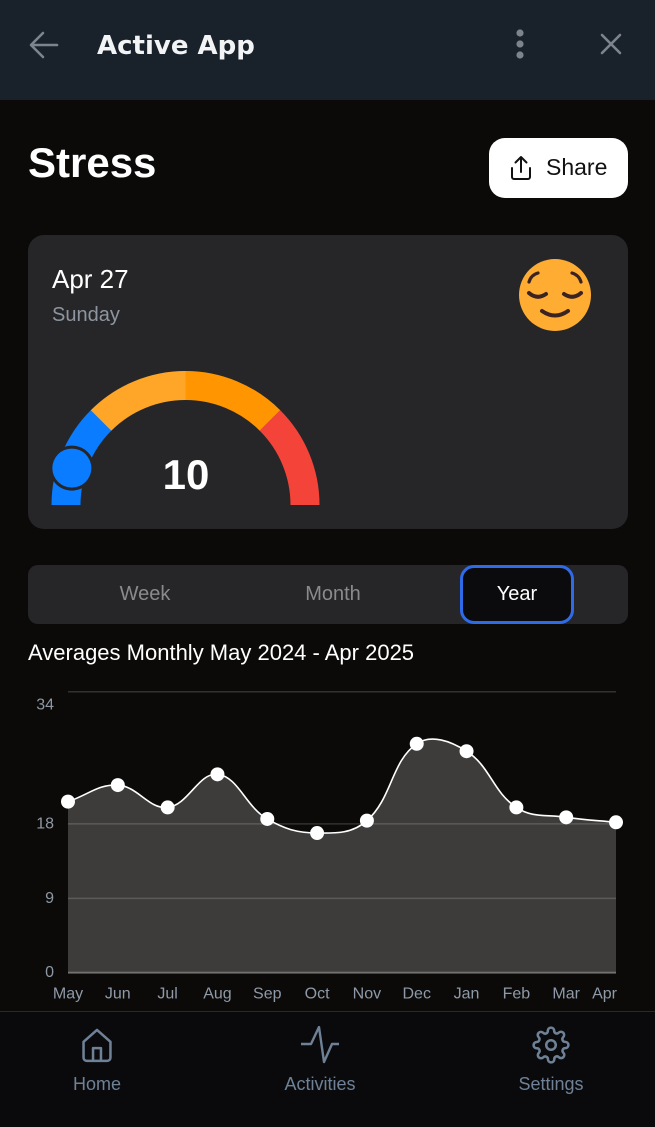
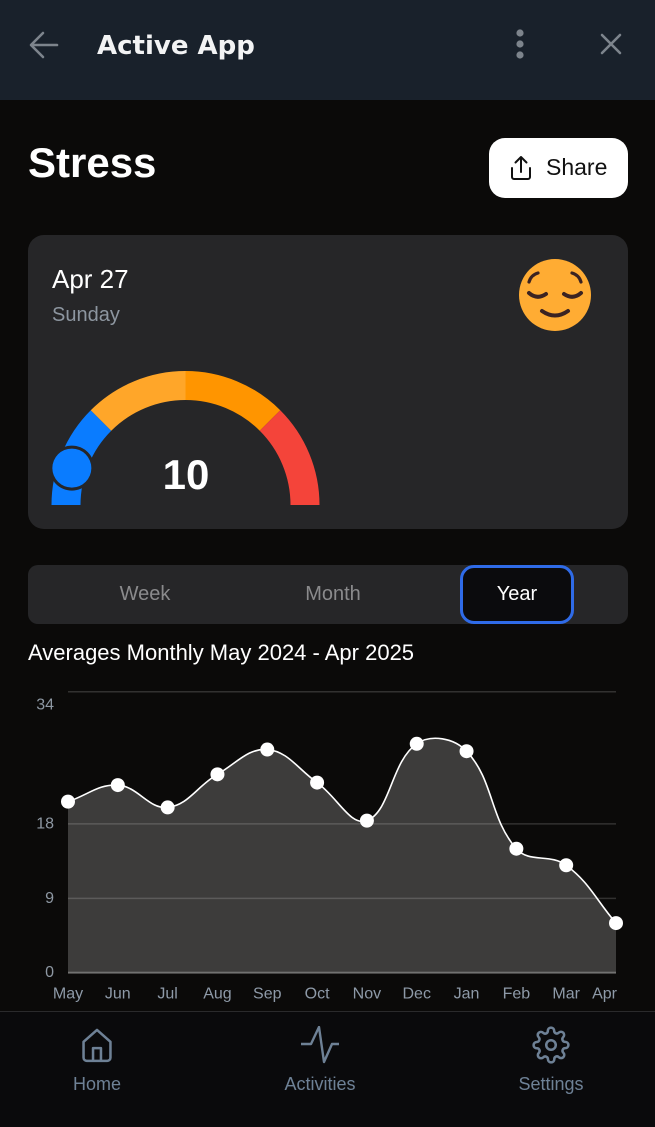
Sep: 19 -> 27
Oct: 17 -> 23
Feb: 20 -> 15
Mar: 19 -> 13
Apr: 18 -> 6
